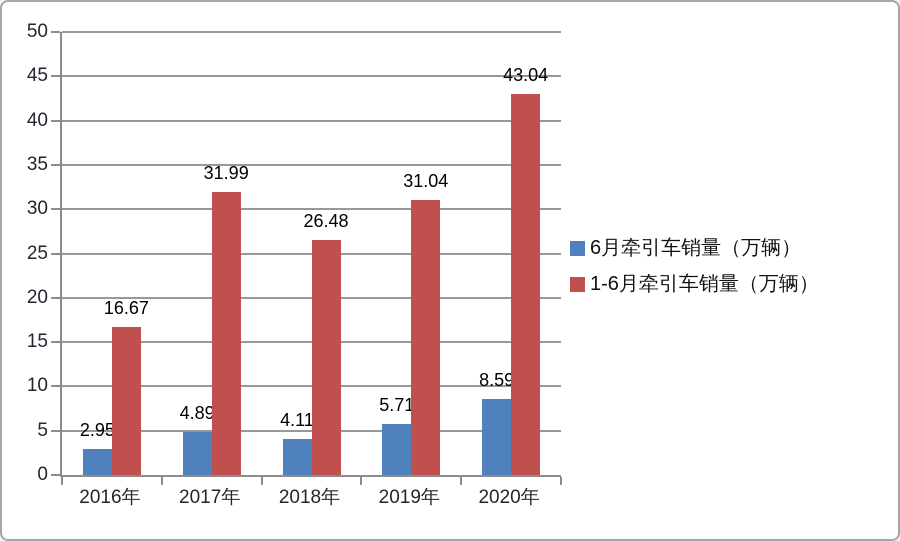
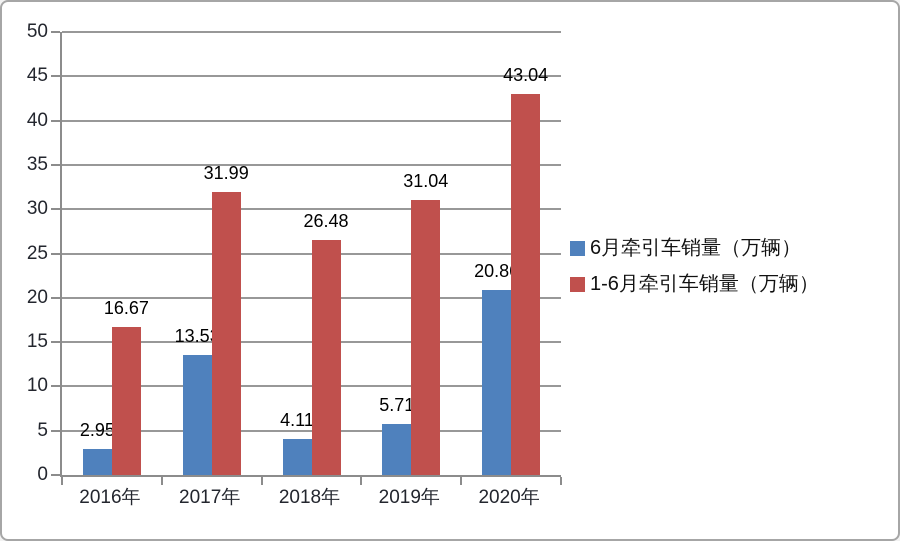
6月牵引车销量（万辆）/2017年: 4.89 -> 13.53
6月牵引车销量（万辆）/2020年: 8.59 -> 20.86
